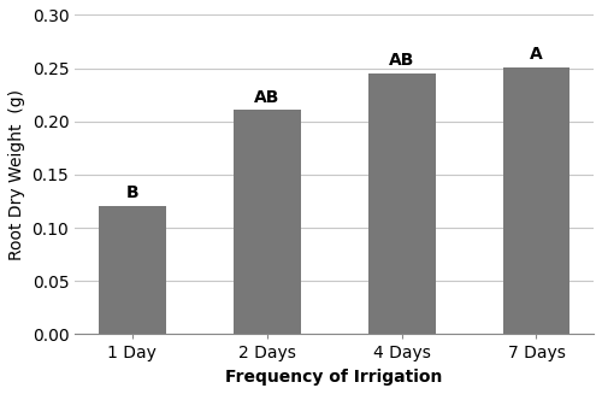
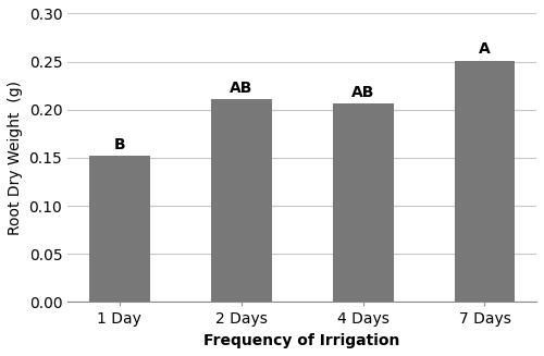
1 Day: 0.121 -> 0.152
4 Days: 0.245 -> 0.206
